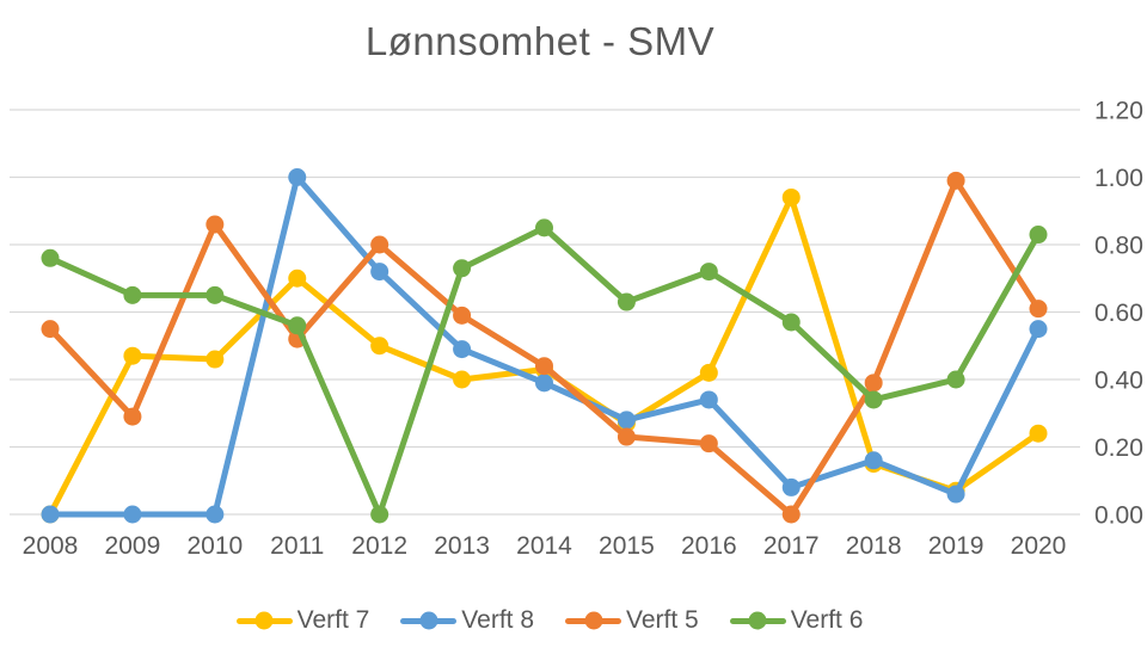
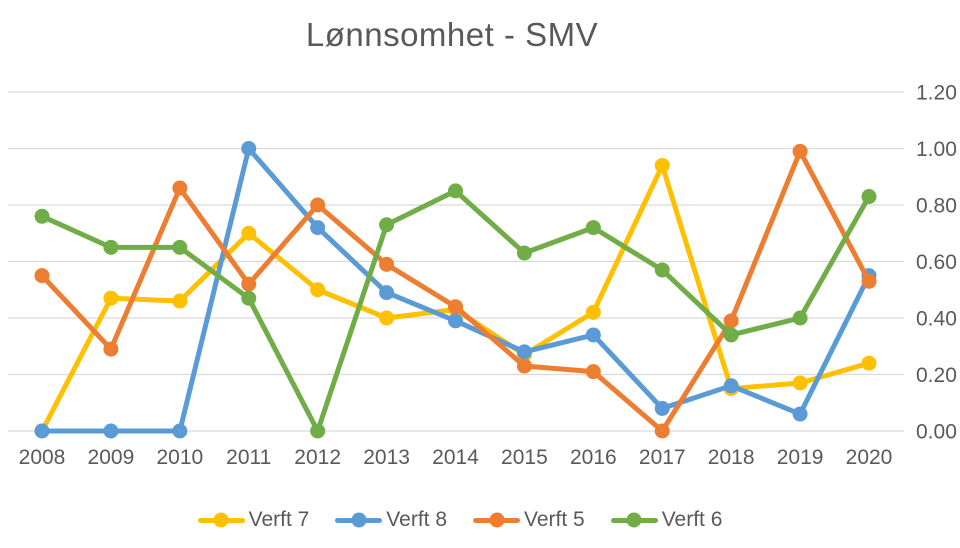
Verft 6/2011: 0.56 -> 0.47
Verft 7/2019: 0.07 -> 0.17
Verft 5/2020: 0.61 -> 0.53
